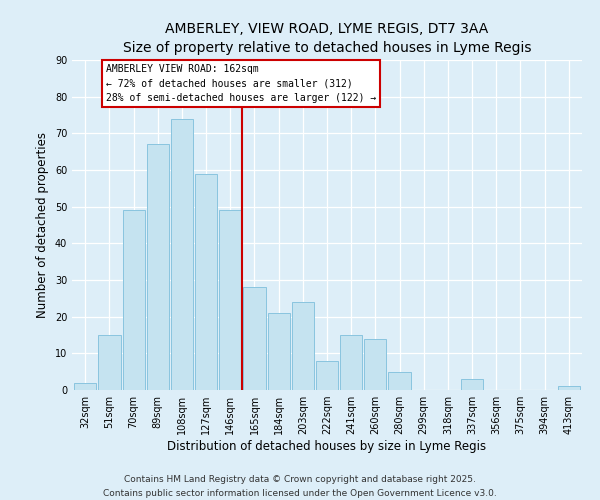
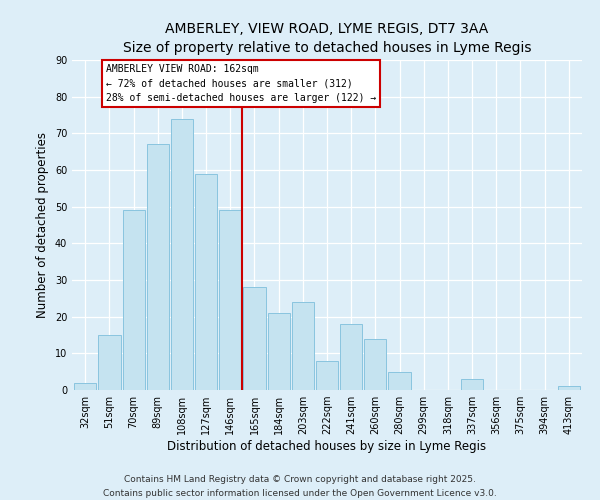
241sqm: 15 -> 18
